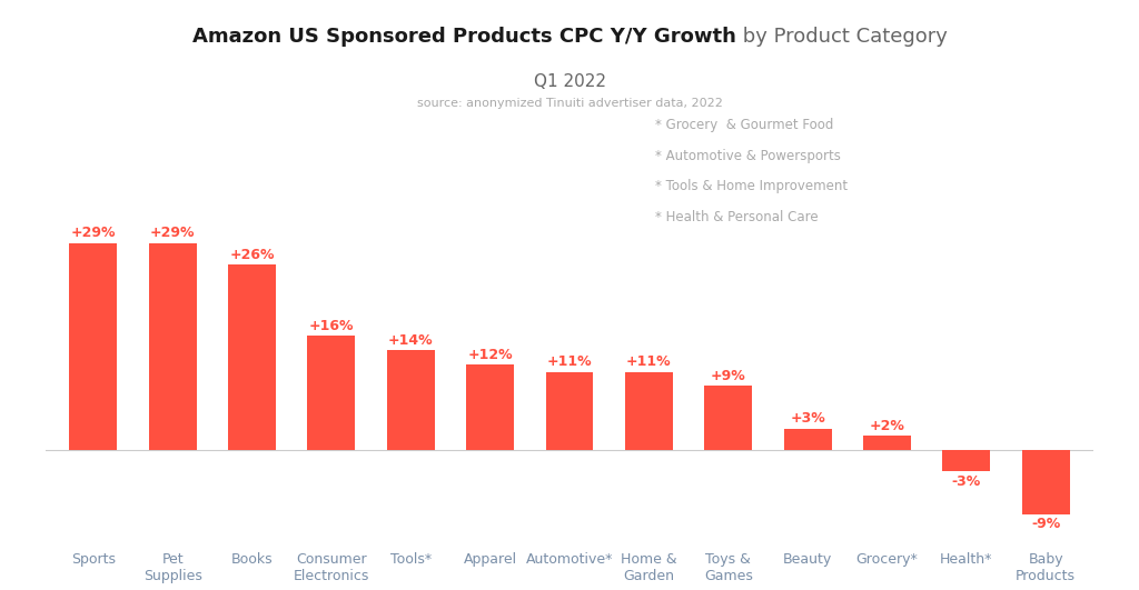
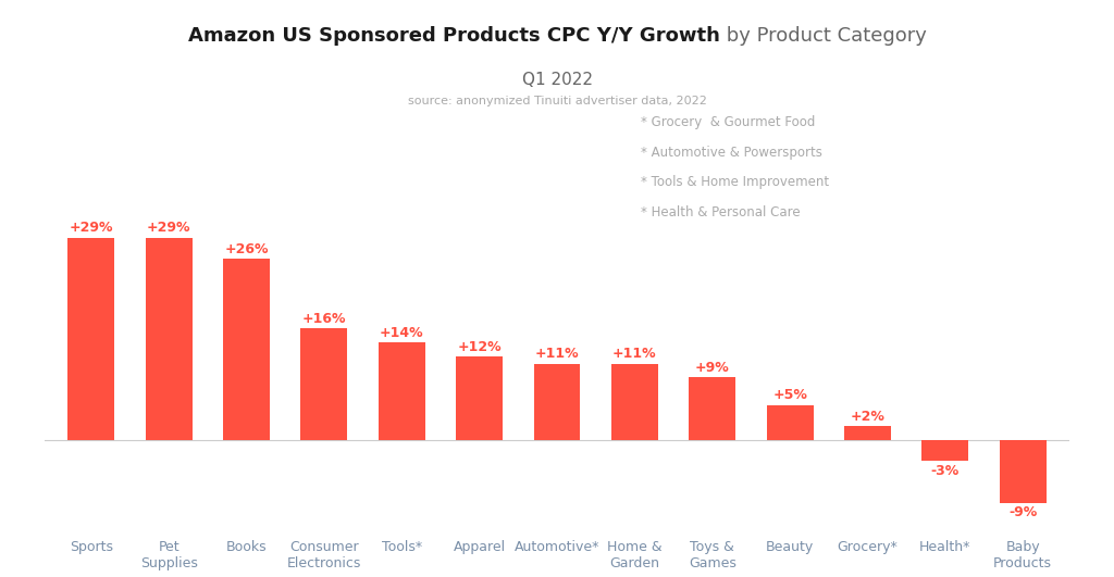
Beauty: +3% -> +5%
